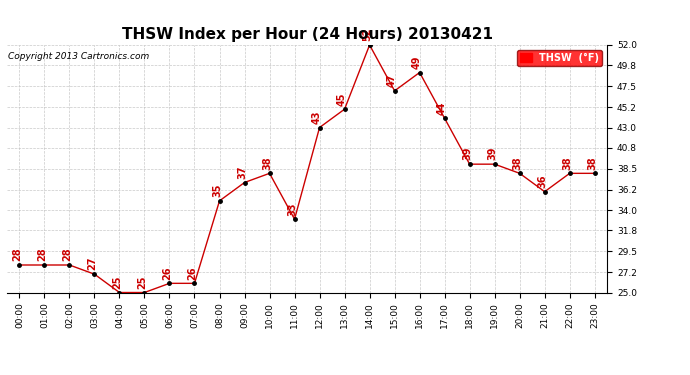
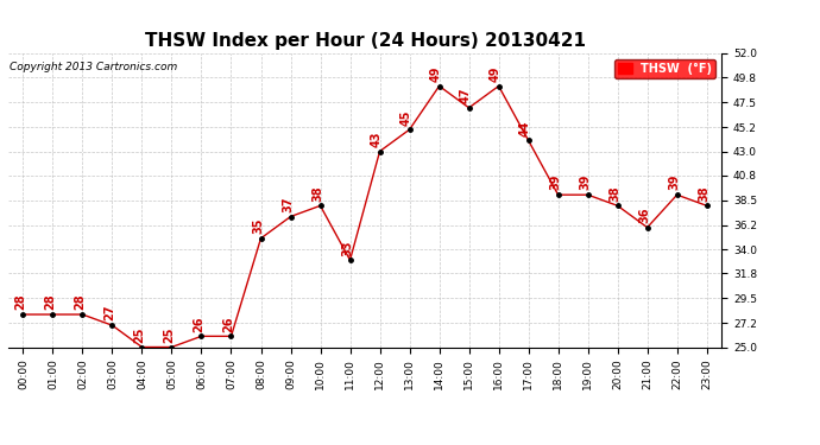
14:00: 52 -> 49
22:00: 38 -> 39
